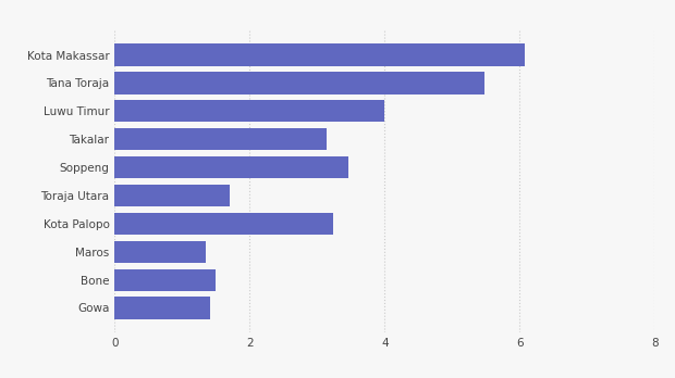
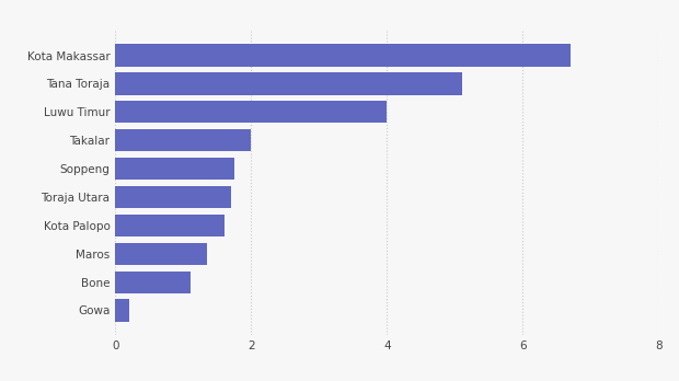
Kota Makassar: 6.08 -> 6.70
Tana Toraja: 5.48 -> 5.10
Takalar: 3.14 -> 2.00
Soppeng: 3.46 -> 1.75
Kota Palopo: 3.24 -> 1.60
Bone: 1.50 -> 1.10
Gowa: 1.42 -> 0.20
